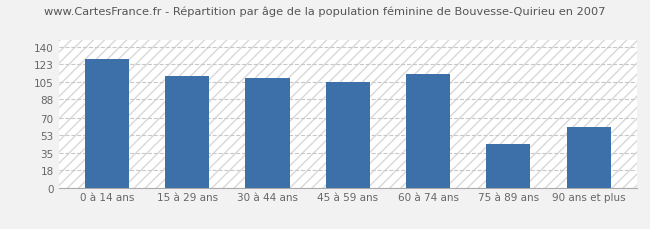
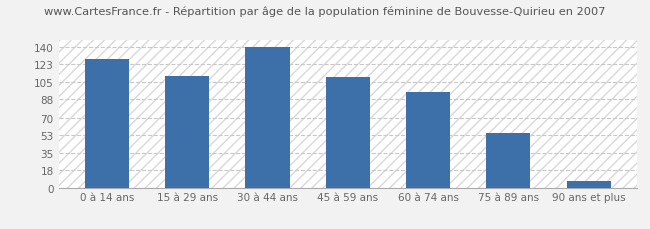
30 à 44 ans: 109 -> 140
45 à 59 ans: 105 -> 110
60 à 74 ans: 113 -> 95
75 à 89 ans: 44 -> 55
90 ans et plus: 61 -> 7
